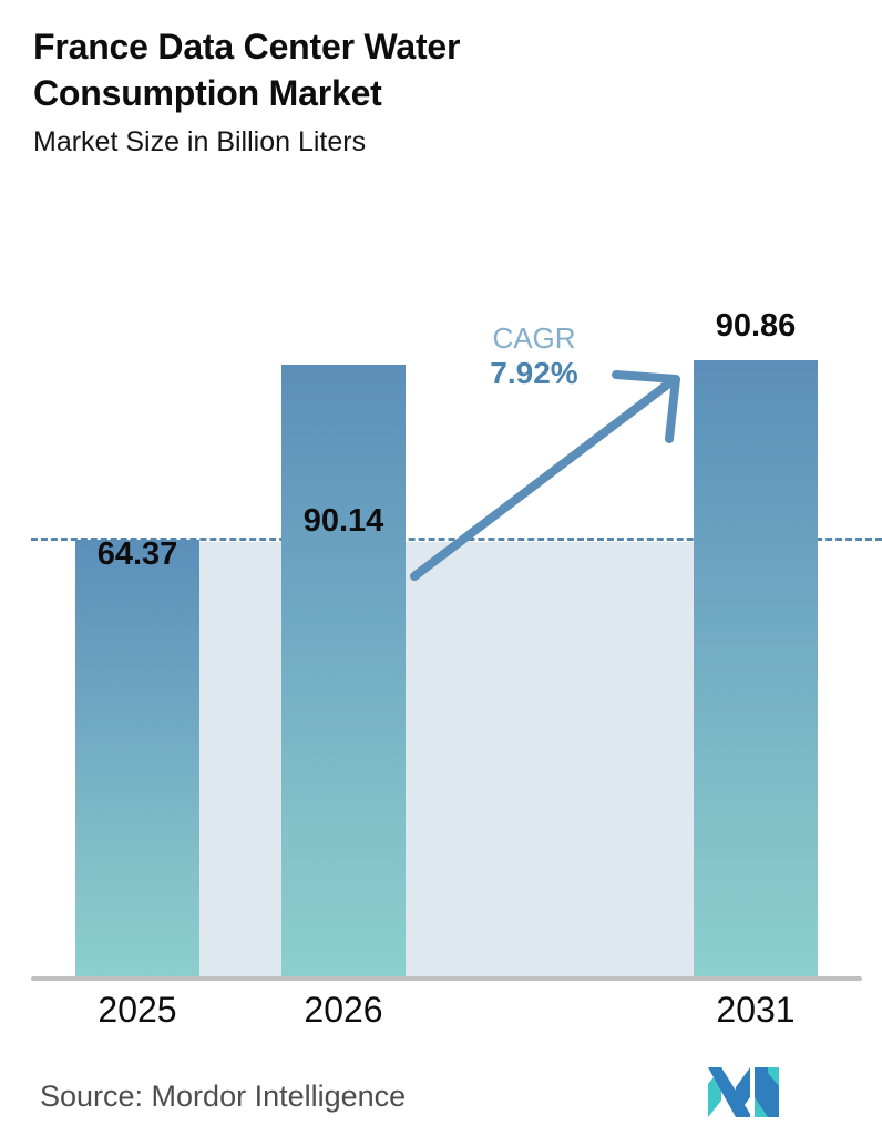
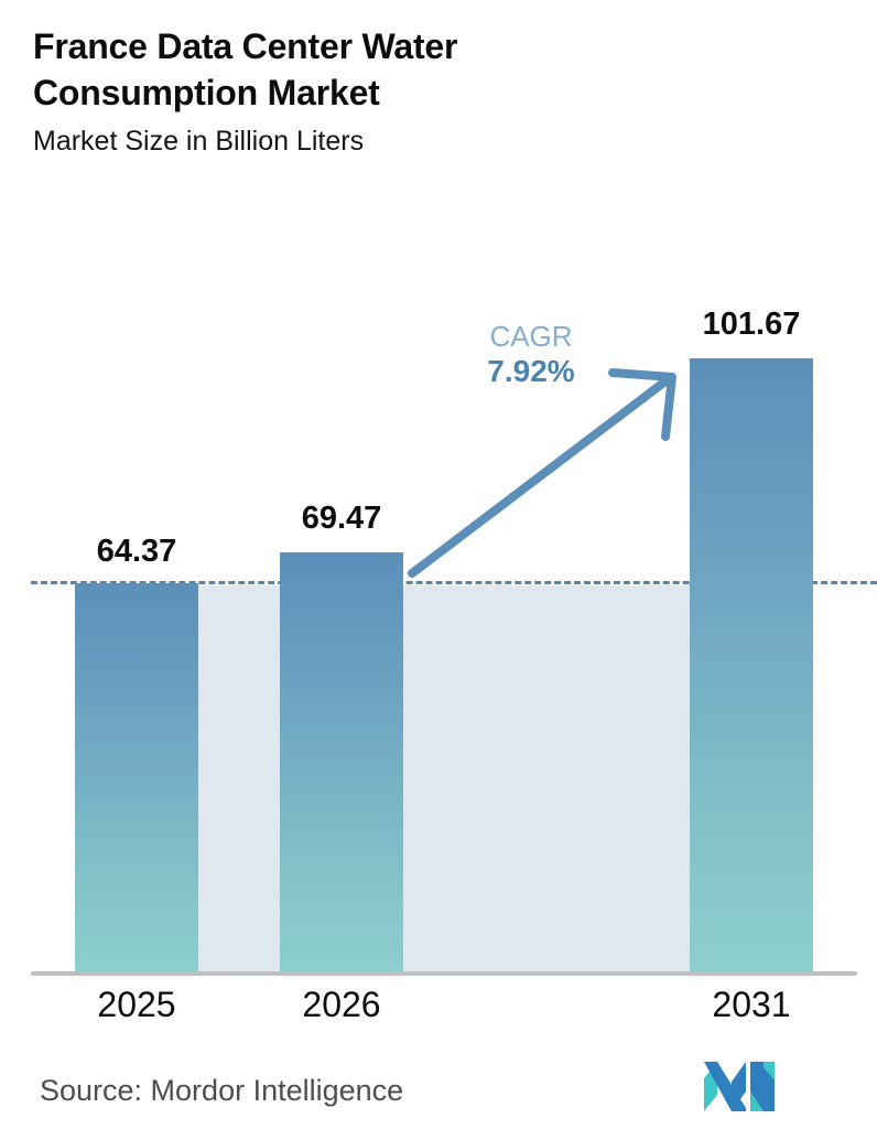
2026: 90.14 -> 69.47
2031: 90.86 -> 101.67
